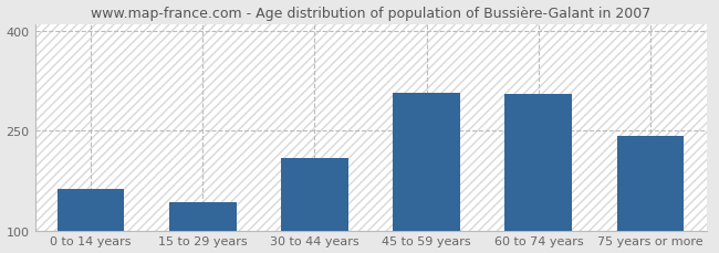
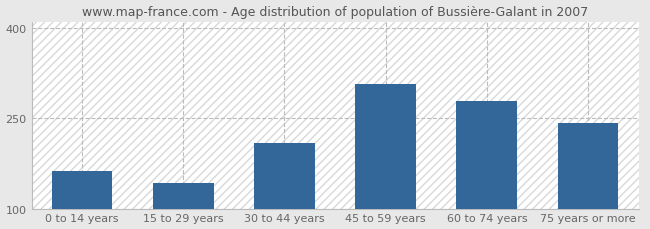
60 to 74 years: 304 -> 278
